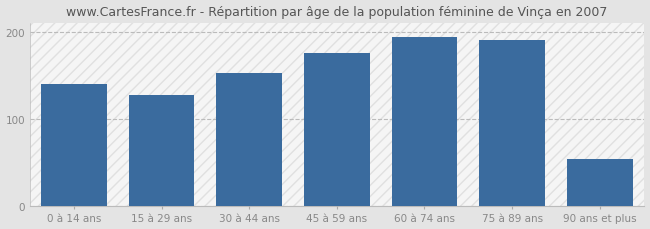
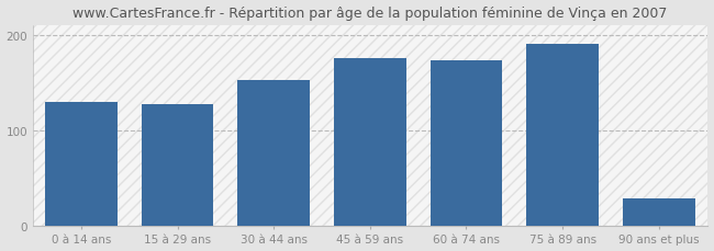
0 à 14 ans: 140 -> 130
60 à 74 ans: 194 -> 173
90 ans et plus: 54 -> 28
